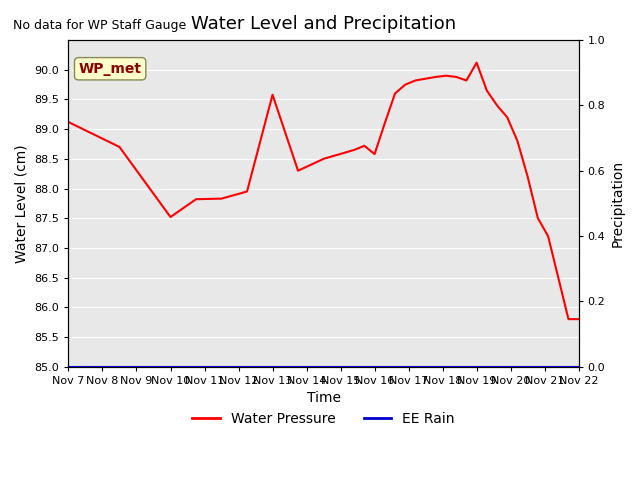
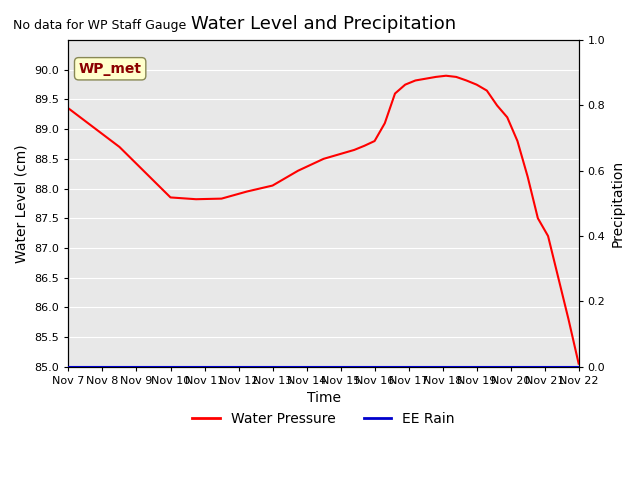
Water Pressure/Nov 7: 89.12 -> 89.35
Water Pressure/Nov 10: 87.52 -> 87.85
Water Pressure/Nov 13: 89.58 -> 88.05
Water Pressure/Nov 16: 88.58 -> 88.80
Water Pressure/Nov 19: 90.12 -> 89.75
Water Pressure/Nov 22: 85.80 -> 85.05
